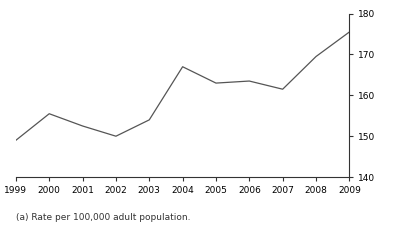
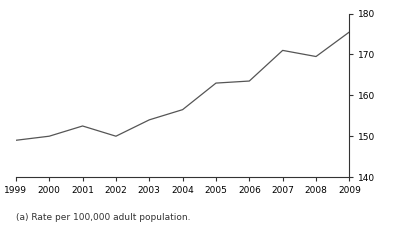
2000: 155.5 -> 150.0
2004: 167.0 -> 156.5
2007: 161.5 -> 171.0
